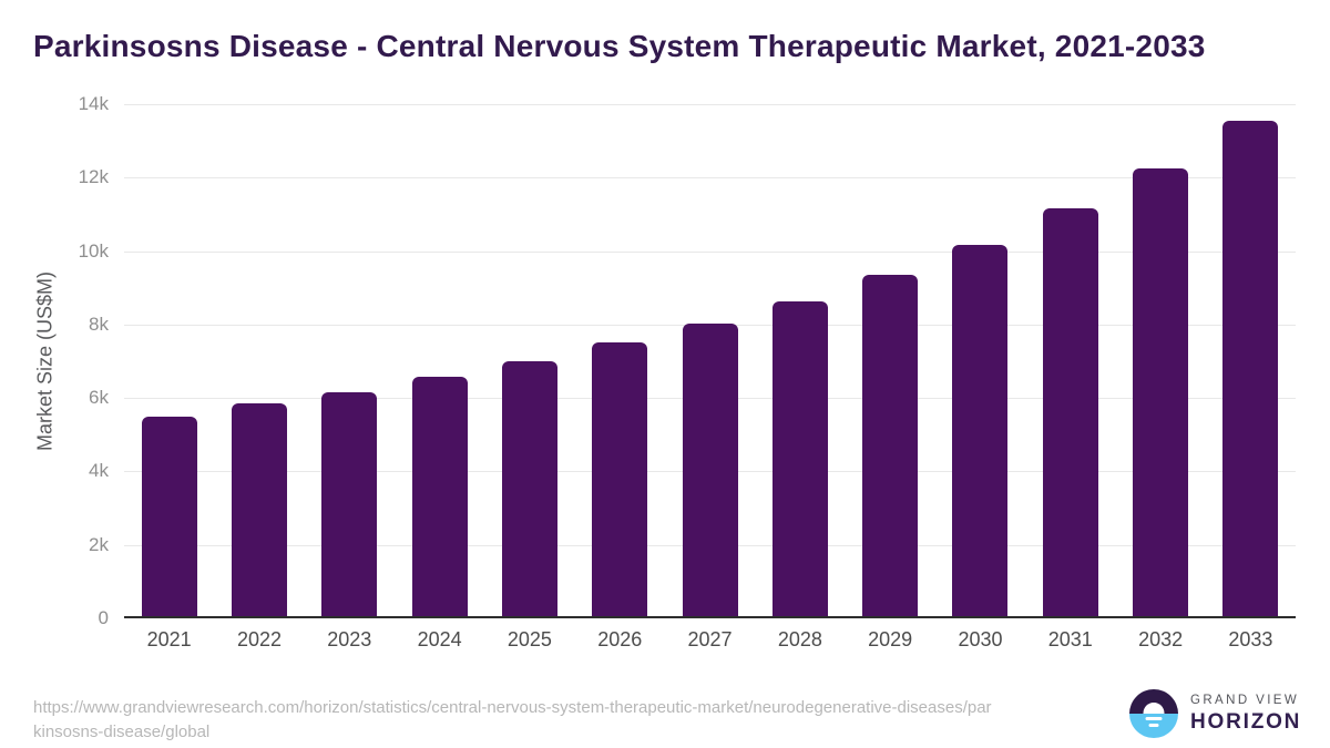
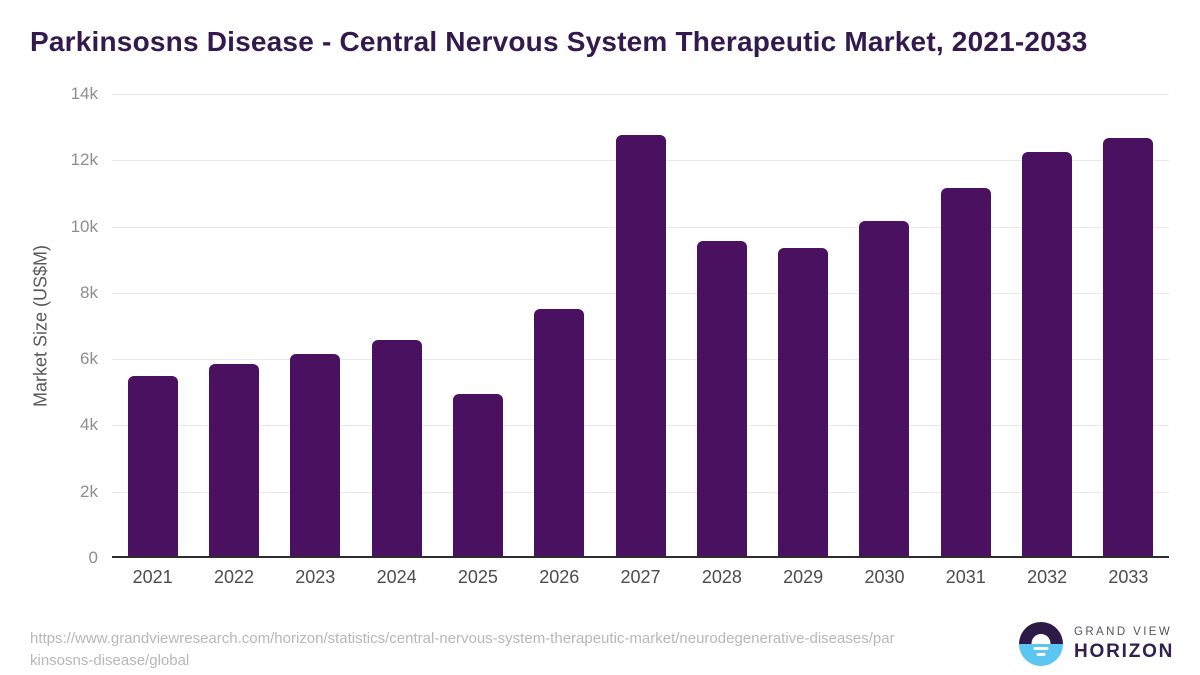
2025: 6.9k -> 4.9k
2027: 8.0k -> 12.7k
2028: 8.6k -> 9.5k
2033: 13.5k -> 12.6k
